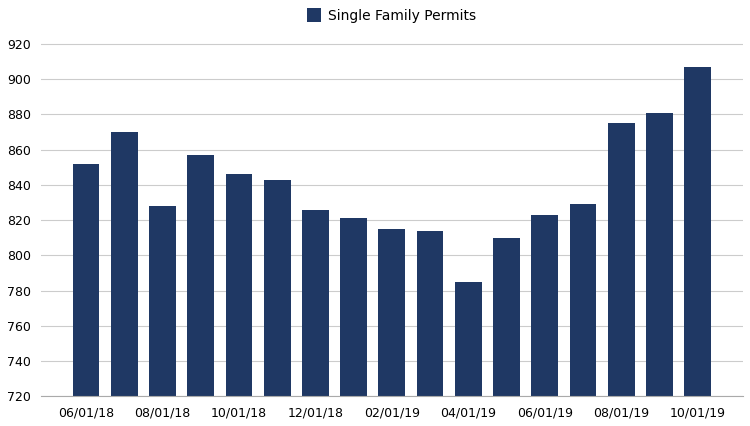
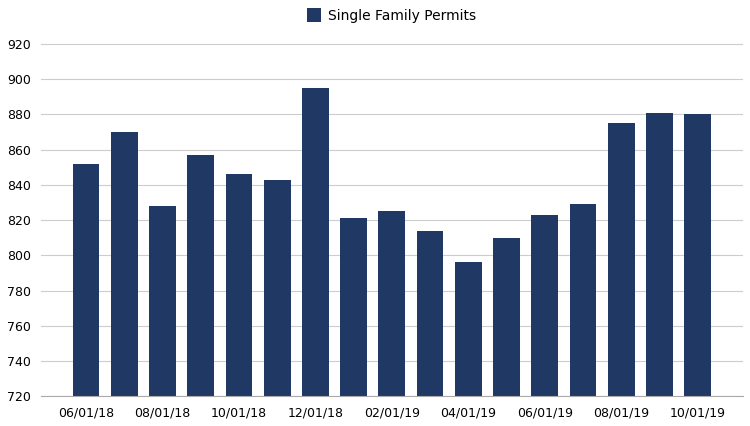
12/01/18: 826 -> 895
02/01/19: 815 -> 825
04/01/19: 785 -> 796
10/01/19: 907 -> 880
